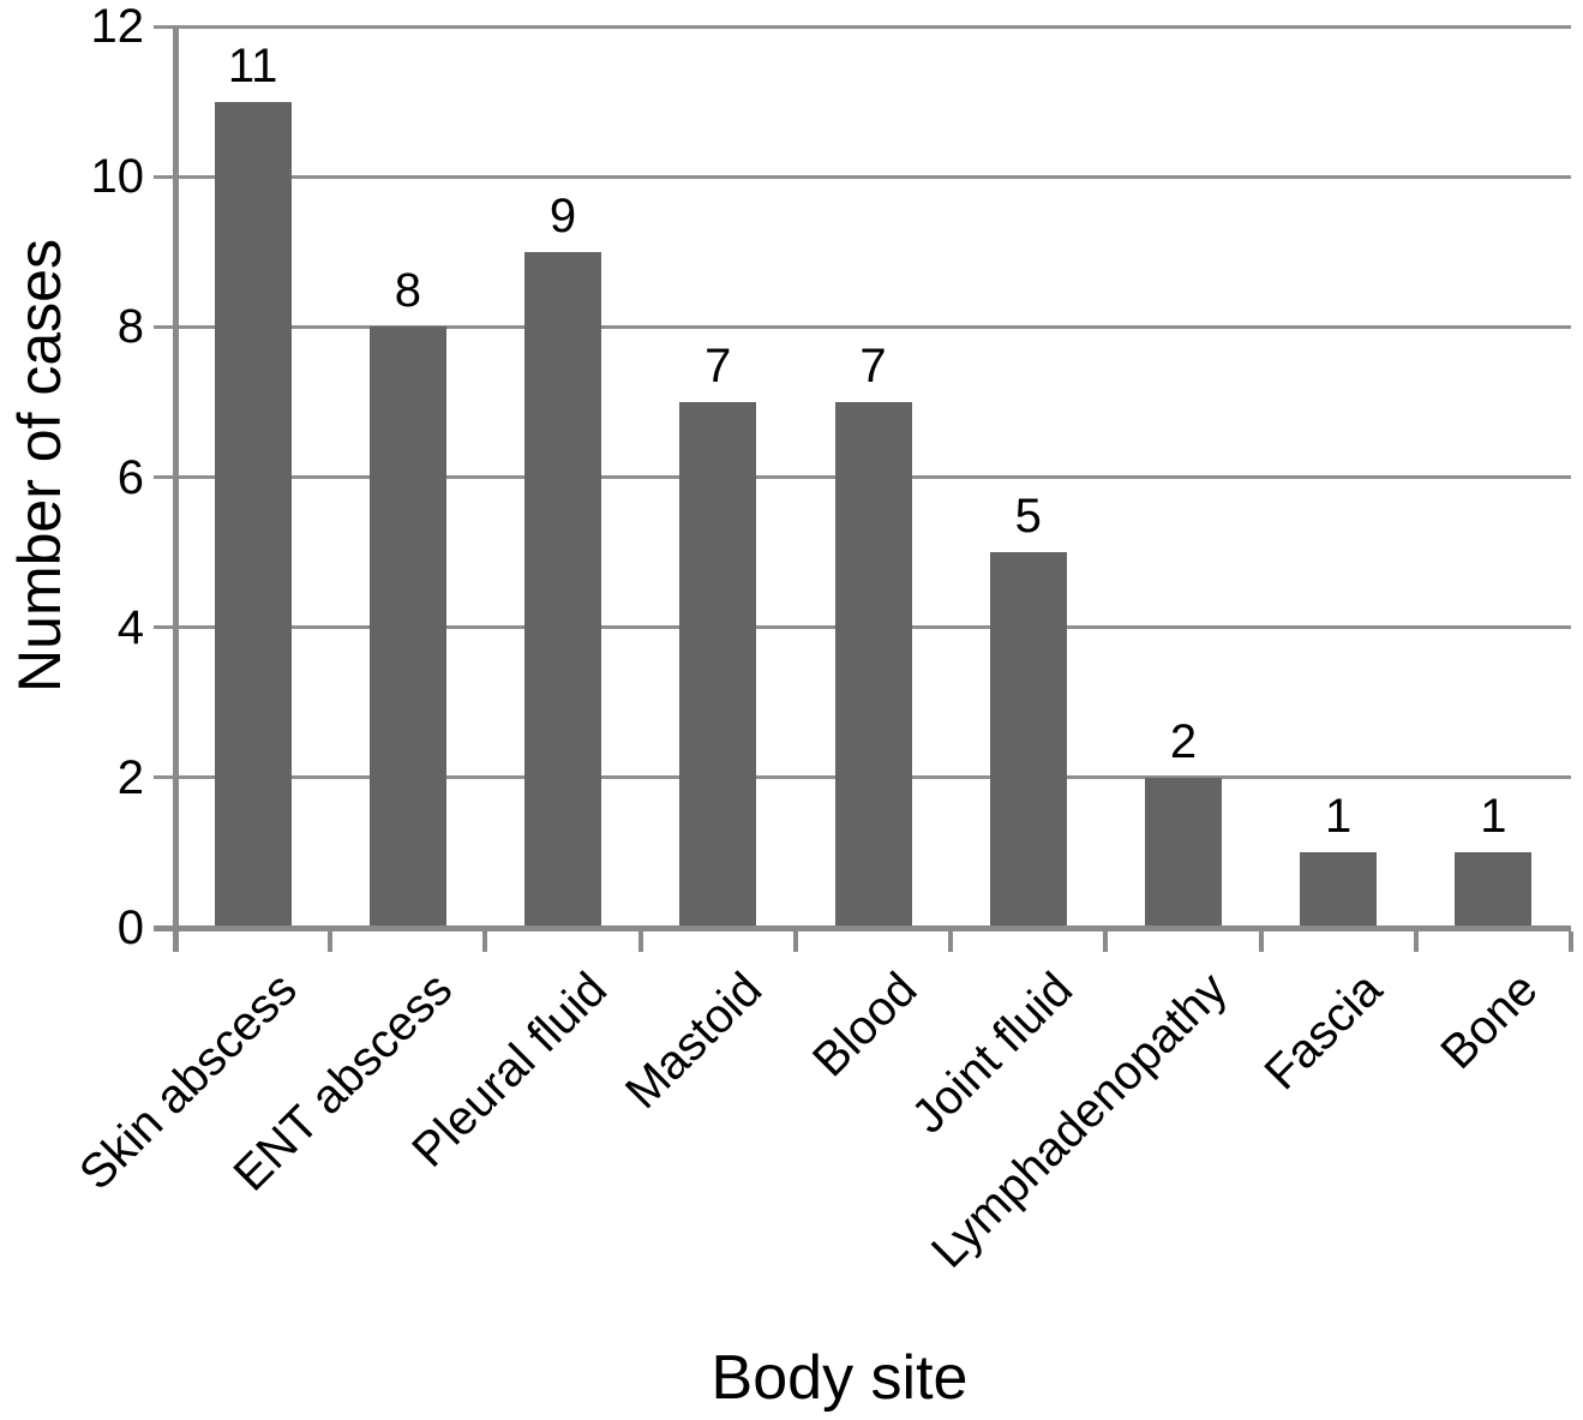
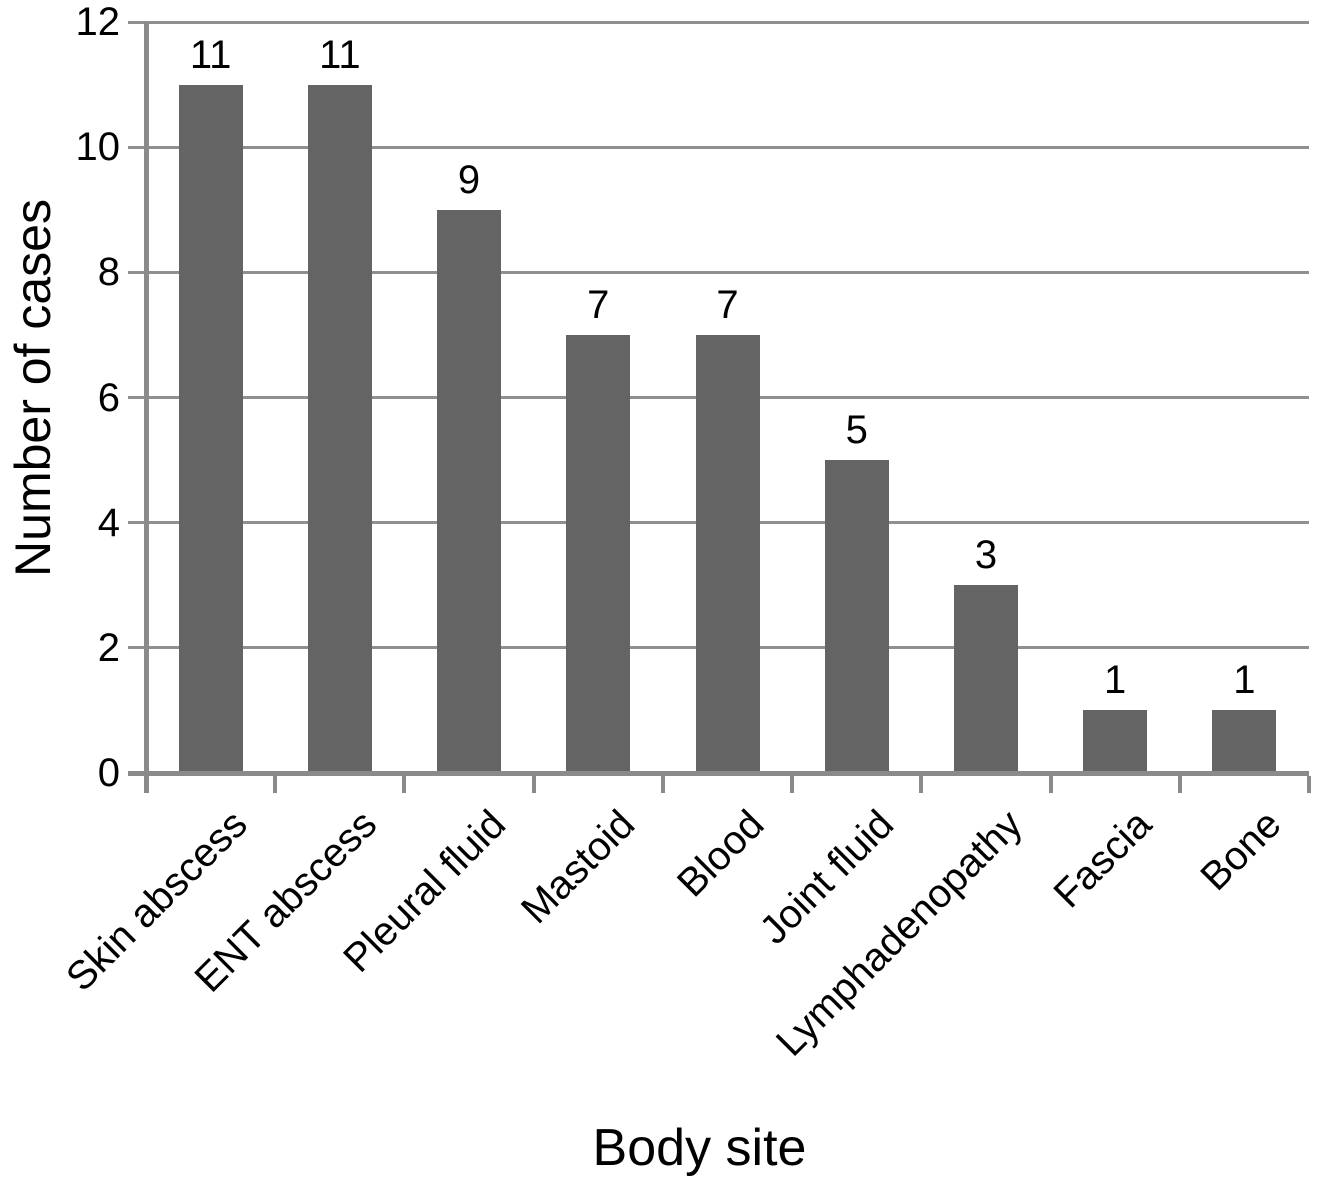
ENT abscess: 8 -> 11
Lymphadenopathy: 2 -> 3
